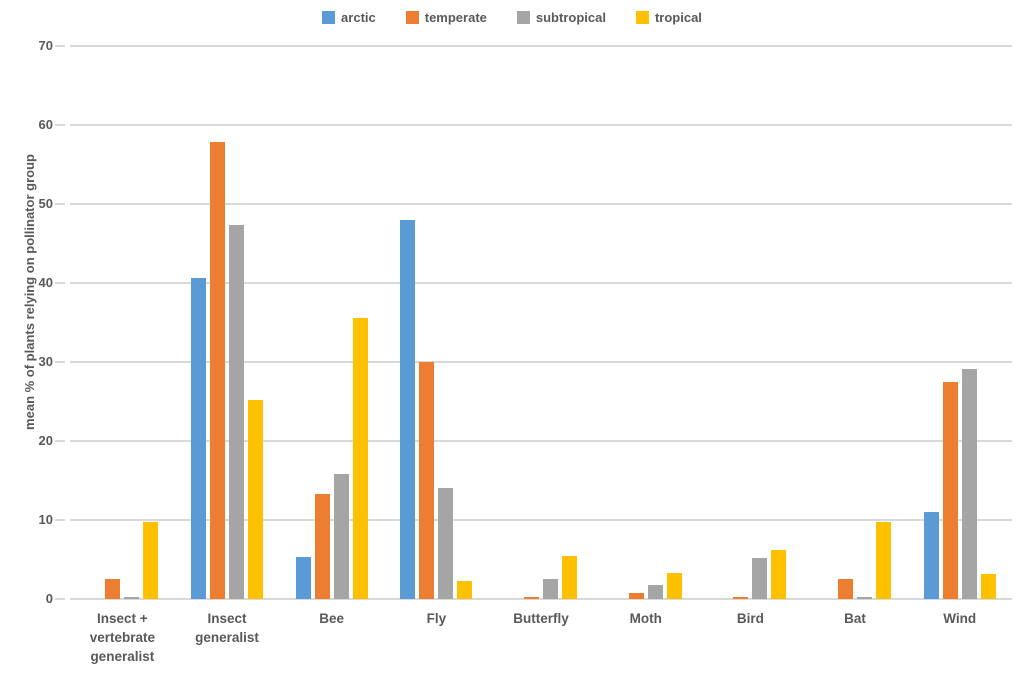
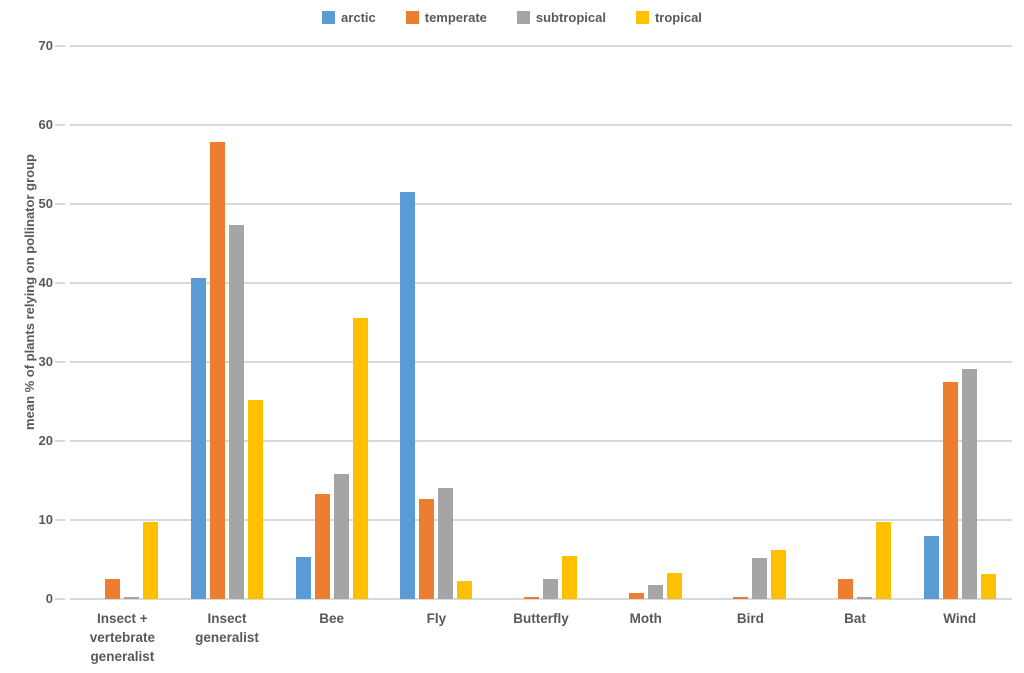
arctic/Fly: 48 -> 52
temperate/Fly: 30 -> 13
arctic/Wind: 11 -> 8
